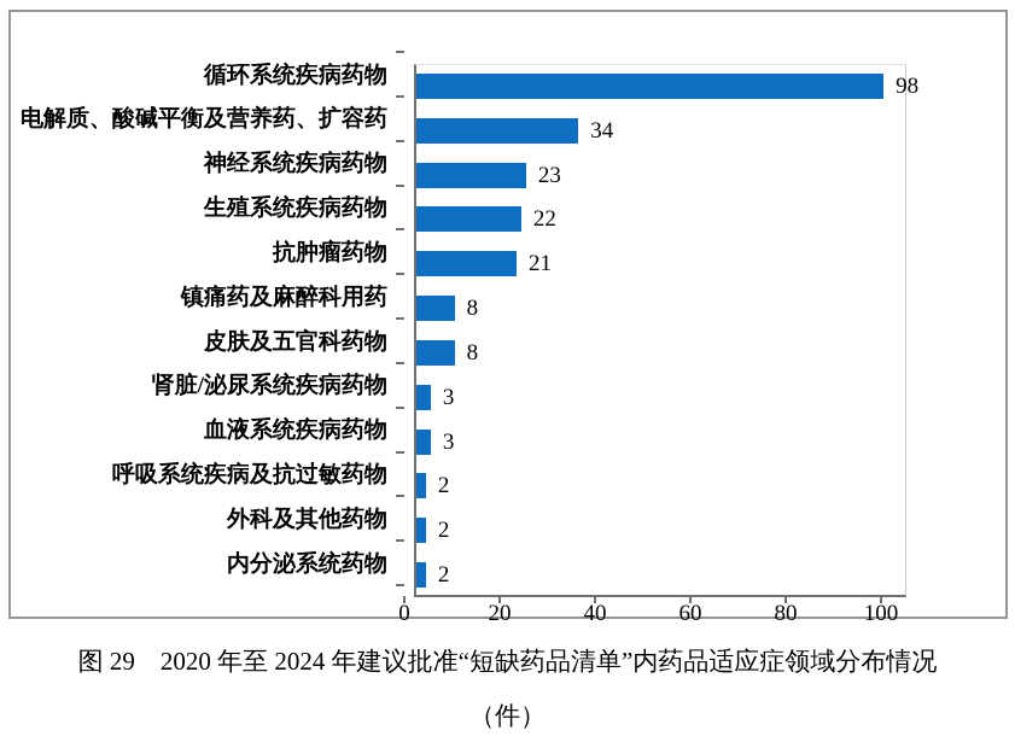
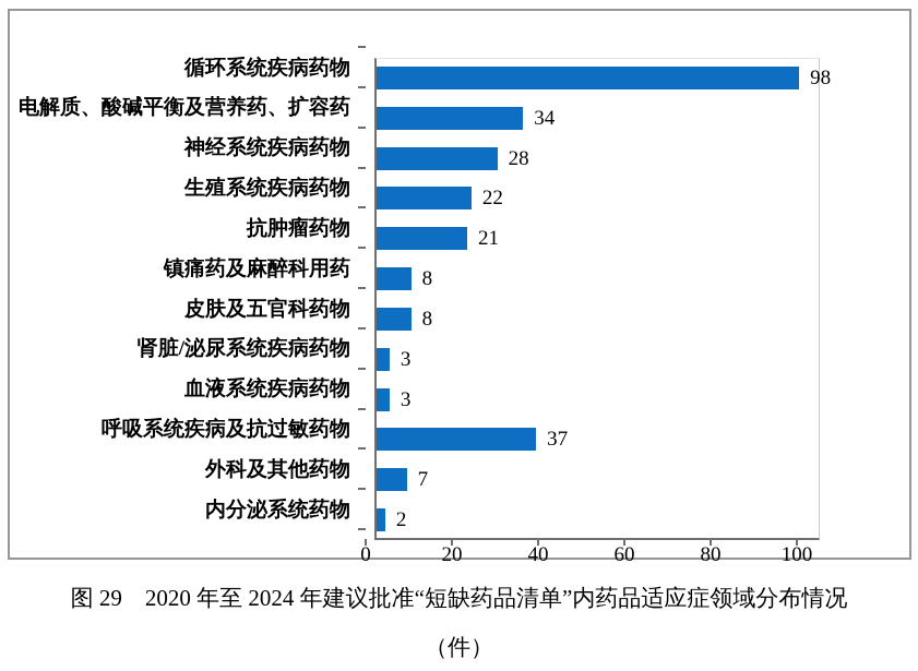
神经系统疾病药物: 23 -> 28
呼吸系统疾病及抗过敏药物: 2 -> 37
外科及其他药物: 2 -> 7
